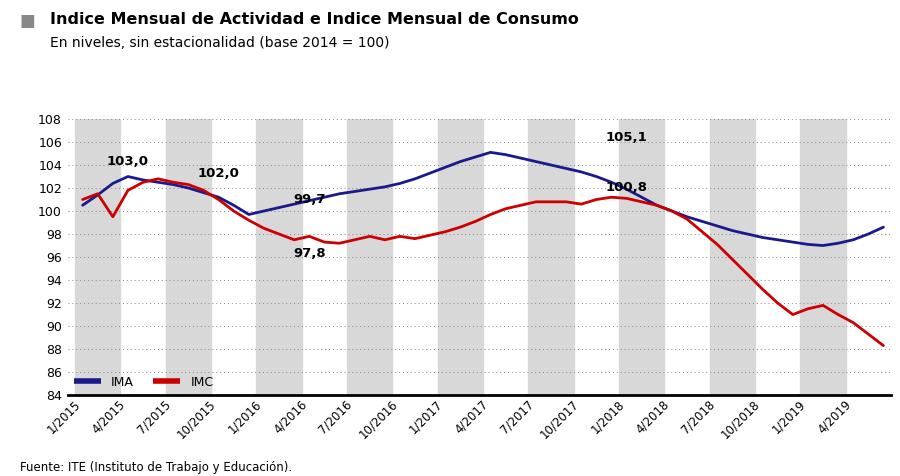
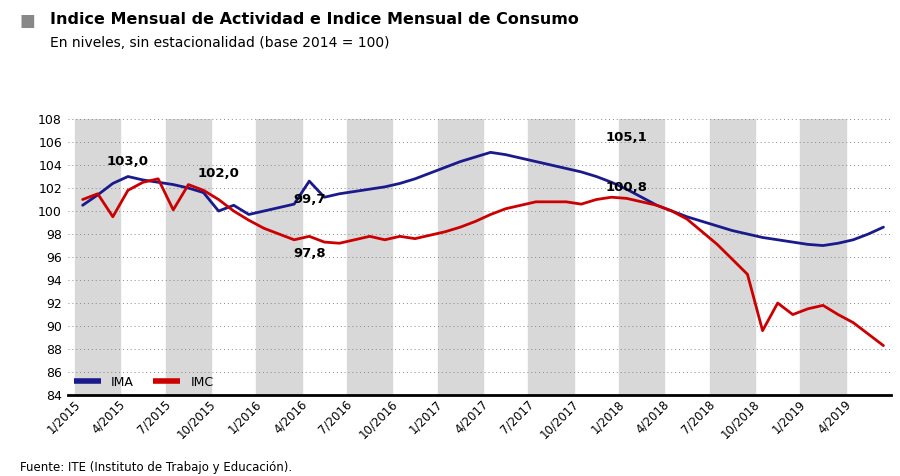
IMC/7/2015: 102.5 -> 100.1
IMA/10/2015: 101.2 -> 100.0
IMA/4/2016: 100.9 -> 102.6
IMC/10/2018: 93.2 -> 89.6
